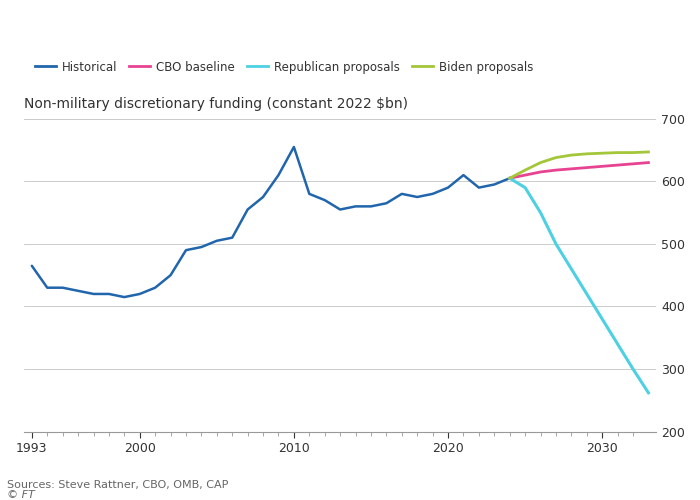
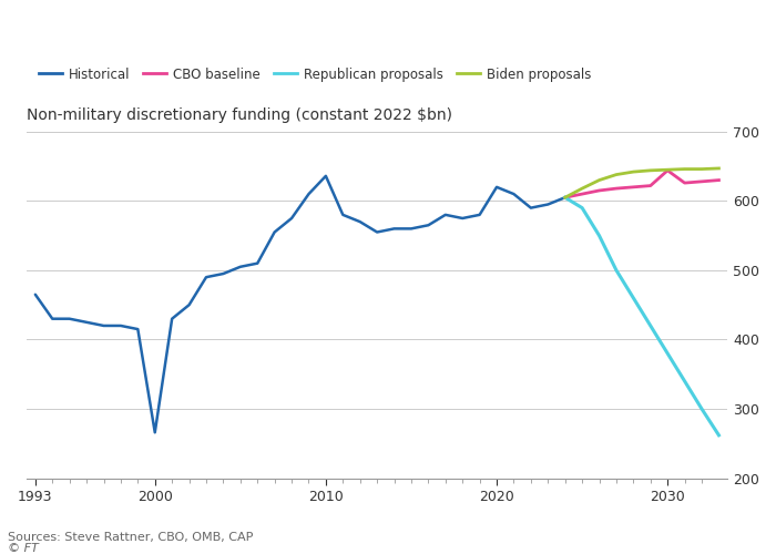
Historical/2000: 420 -> 266
Historical/2010: 655 -> 636
Historical/2020: 590 -> 620
CBO baseline/2030: 624 -> 644
